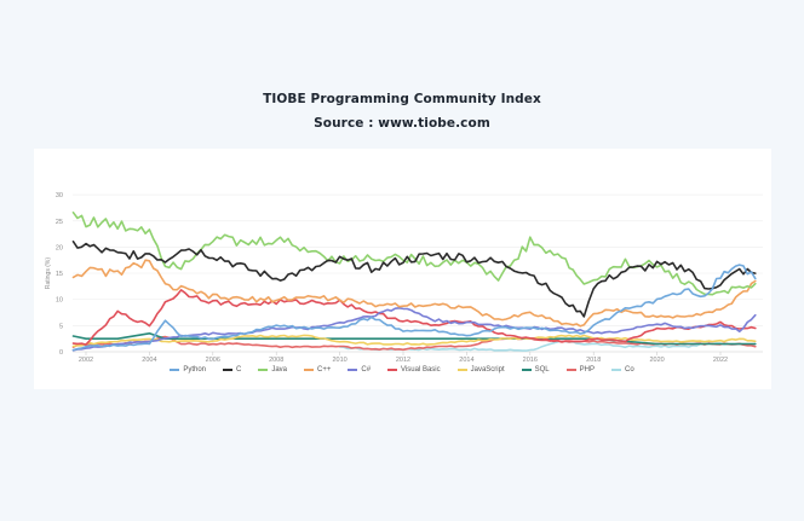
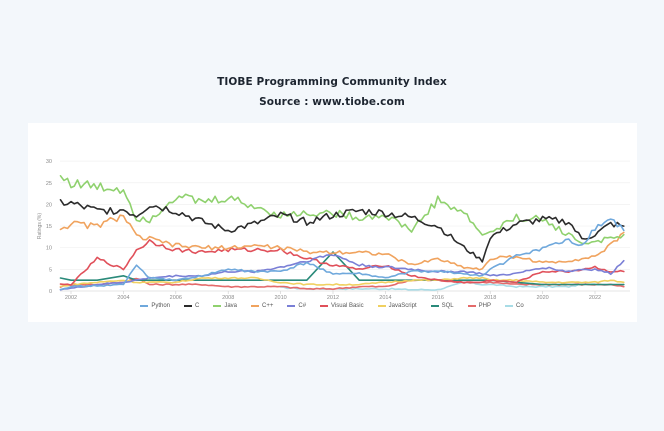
SQL/2012: 2 -> 9
